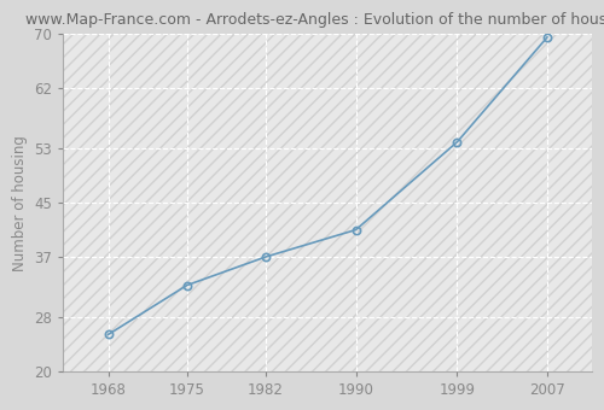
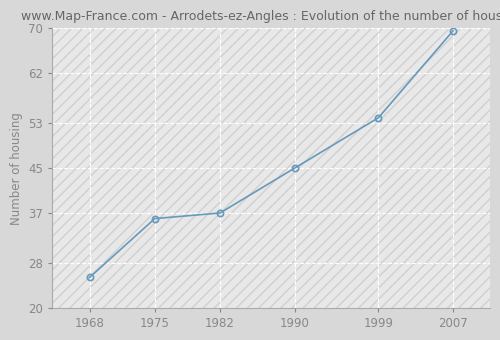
1975: 32.8 -> 36.0
1990: 41.0 -> 45.0
